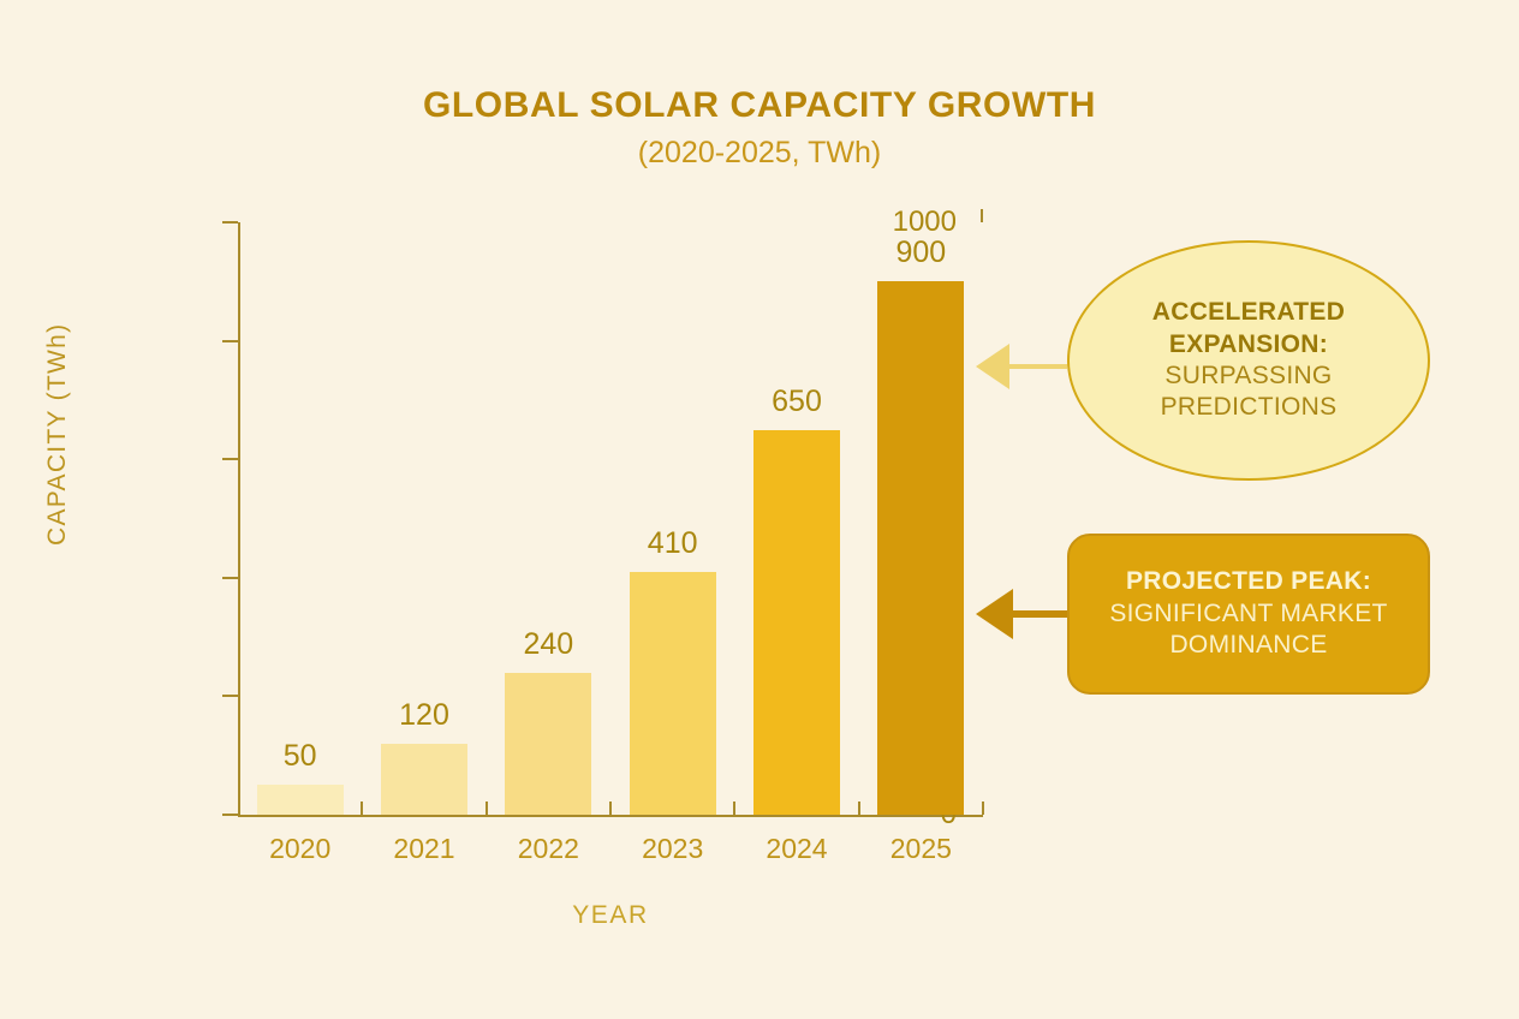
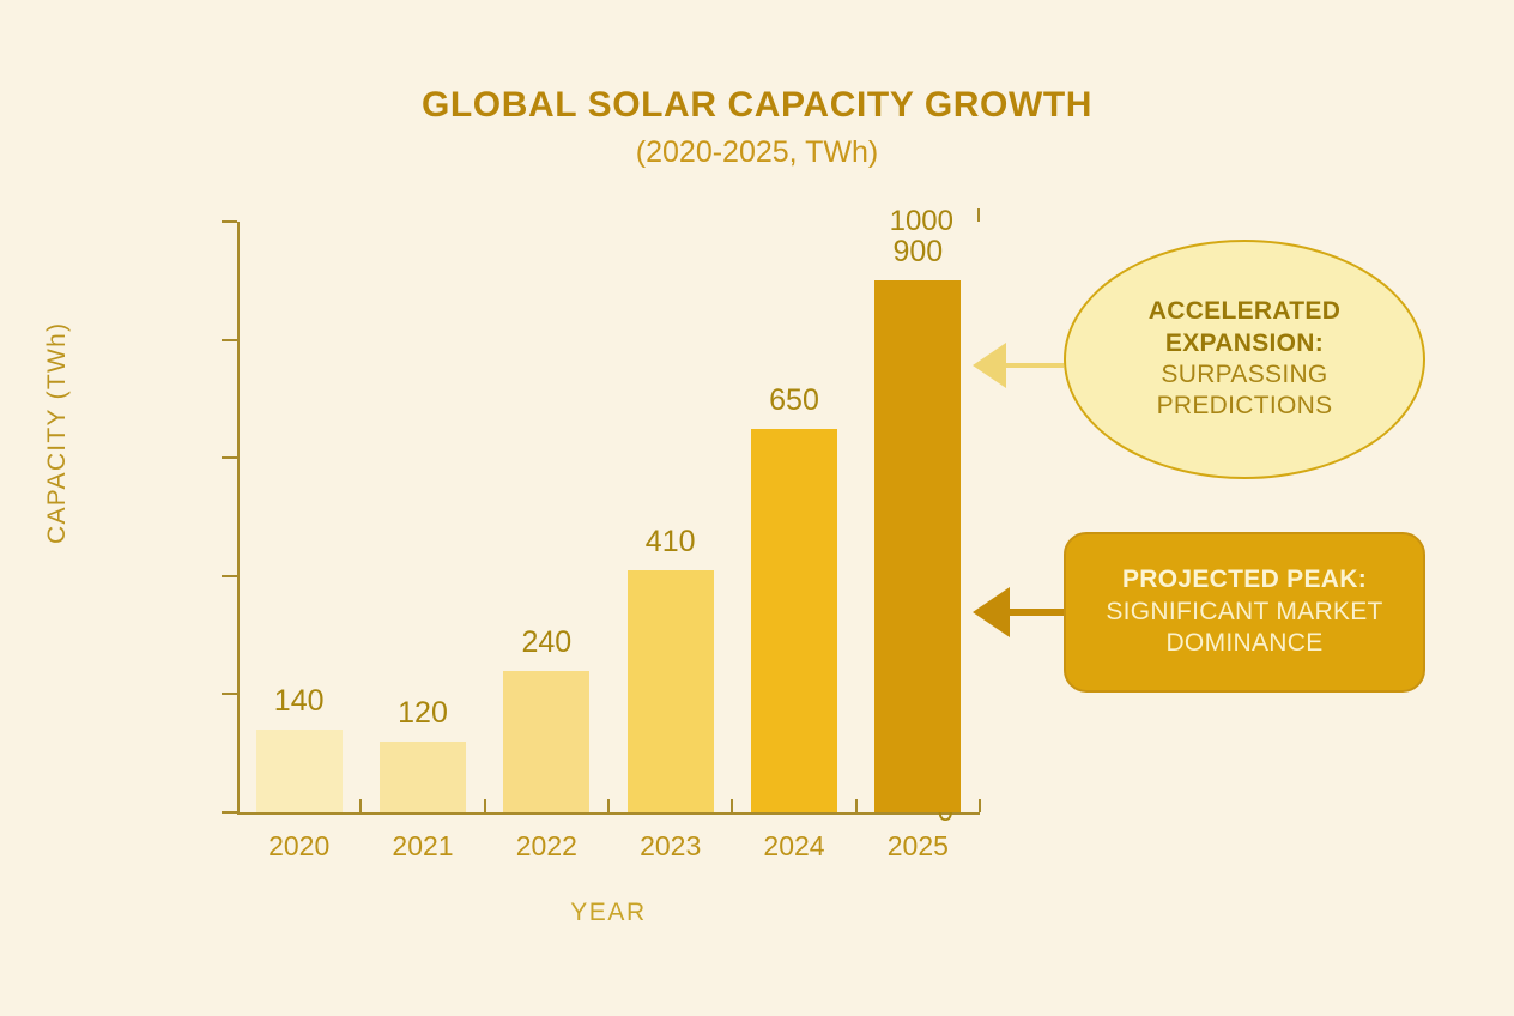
2020: 50 -> 140
